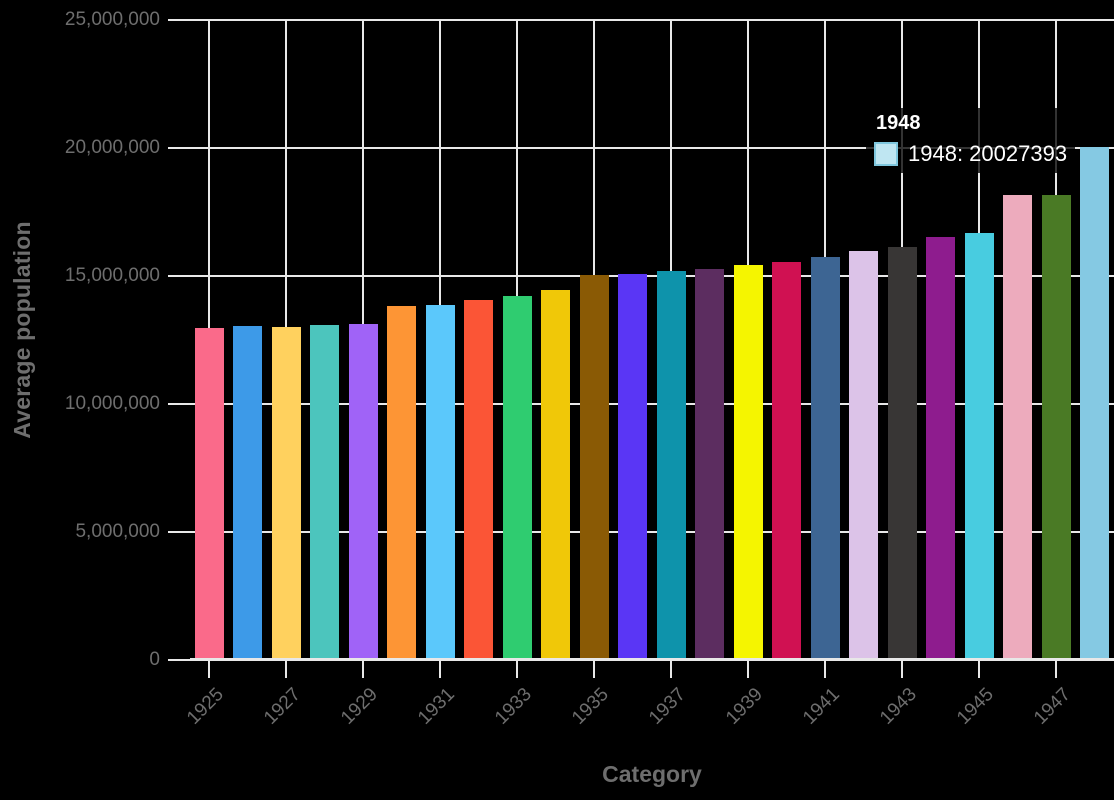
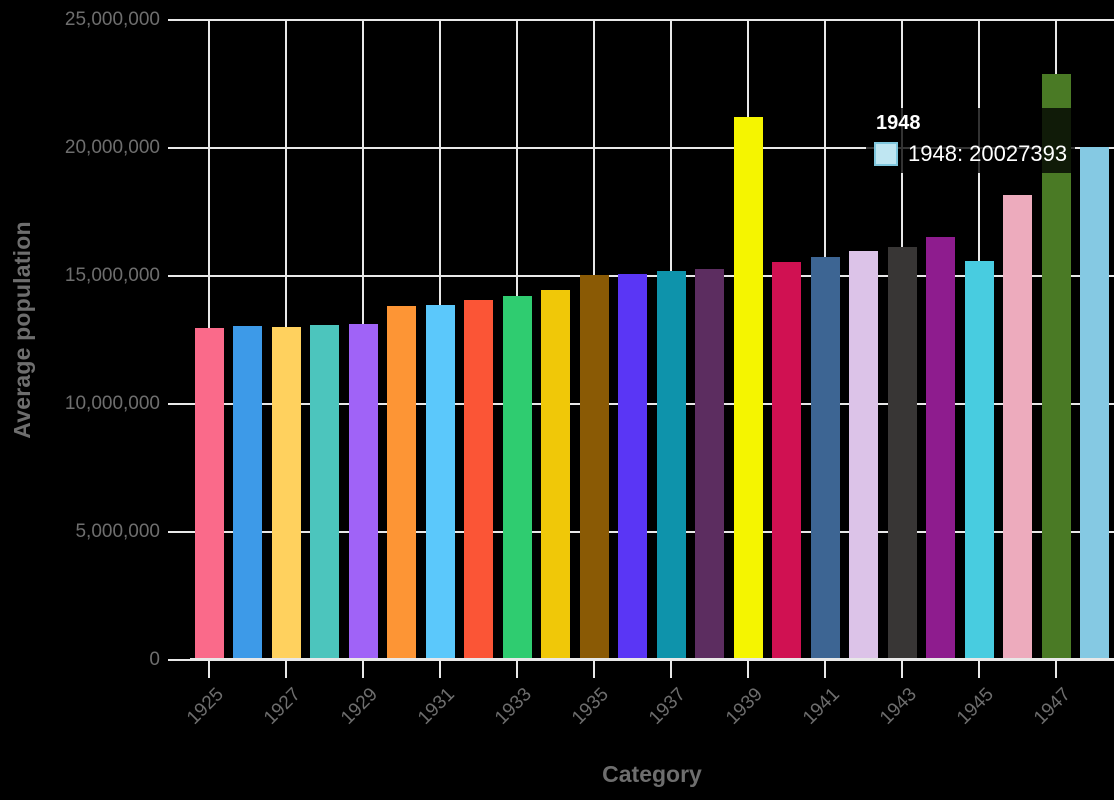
1939: 15400000 -> 21200000
1945: 16700000 -> 15600000
1947: 18200000 -> 22900000
